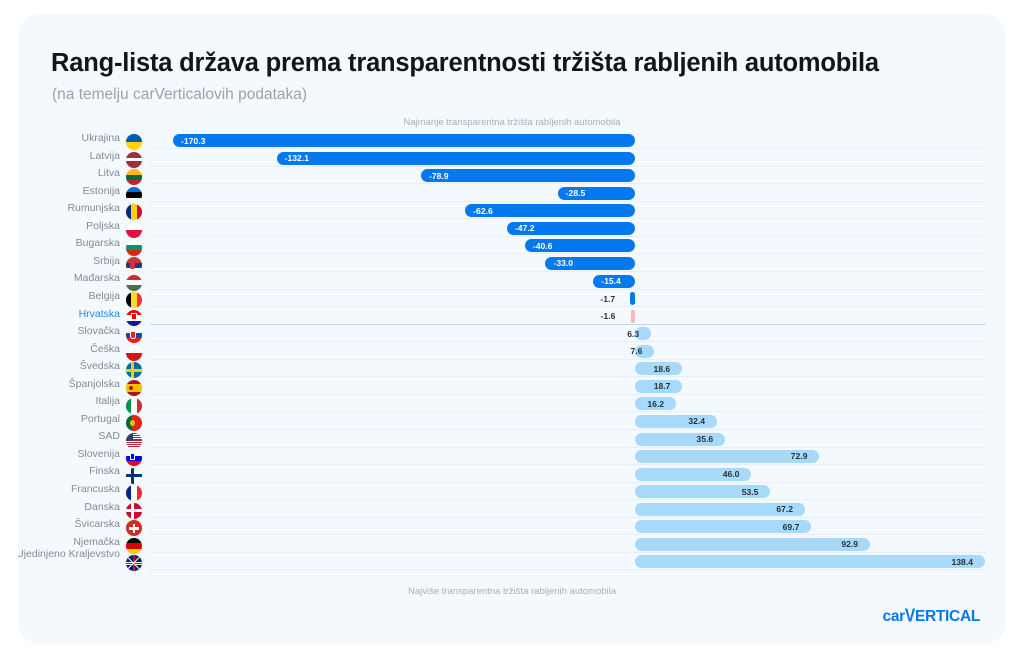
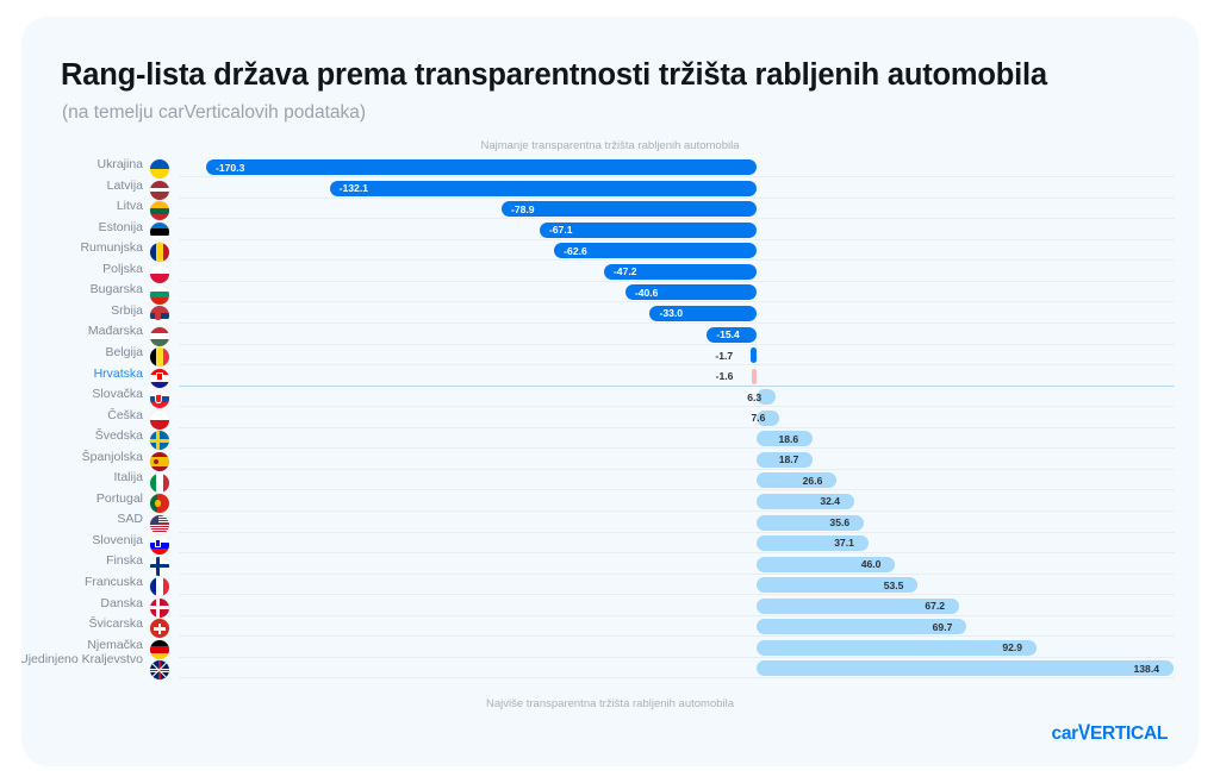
Estonija: -28.5 -> -67.1
Italija: 16.2 -> 26.6
Slovenija: 72.9 -> 37.1
